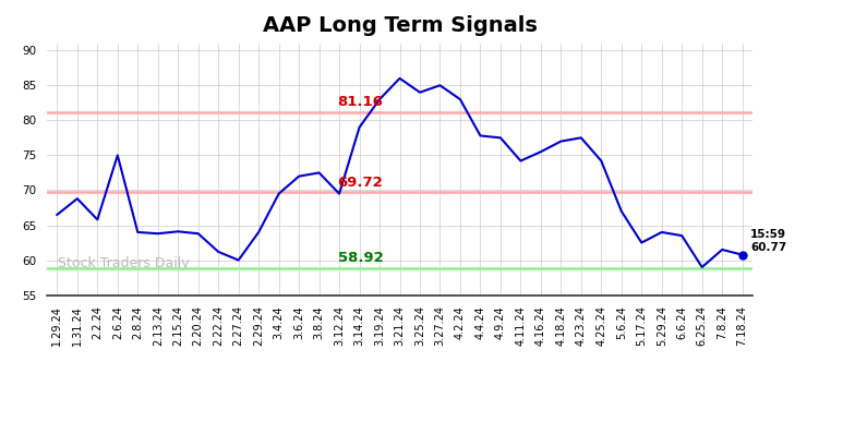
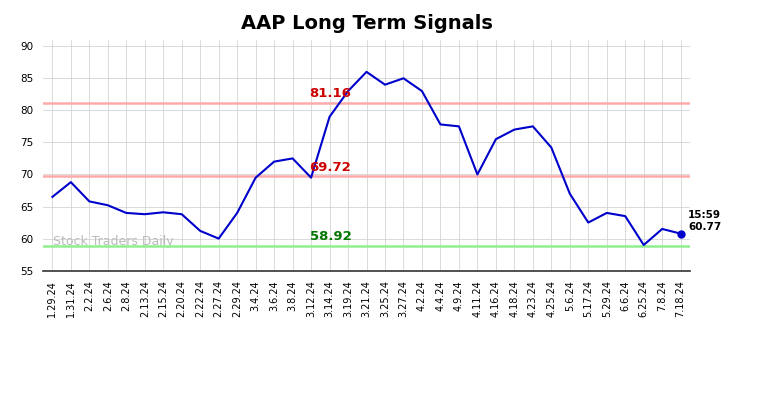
2.6.24: 75.0 -> 65.2
4.11.24: 74.2 -> 70.0
